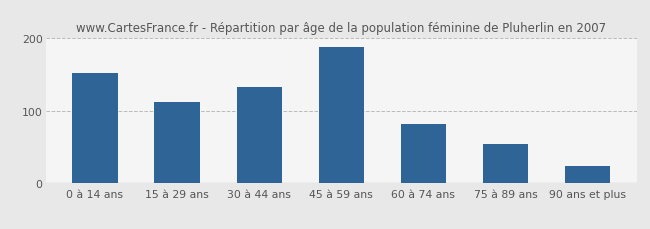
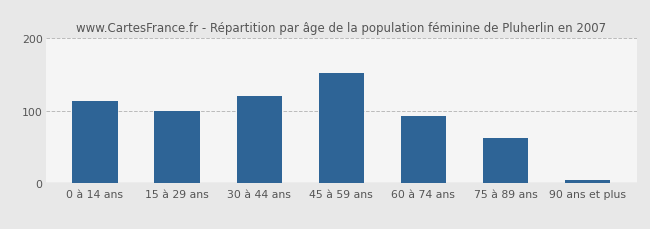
0 à 14 ans: 152 -> 113
15 à 29 ans: 112 -> 100
30 à 44 ans: 132 -> 120
45 à 59 ans: 188 -> 152
60 à 74 ans: 82 -> 93
75 à 89 ans: 54 -> 62
90 ans et plus: 24 -> 4
